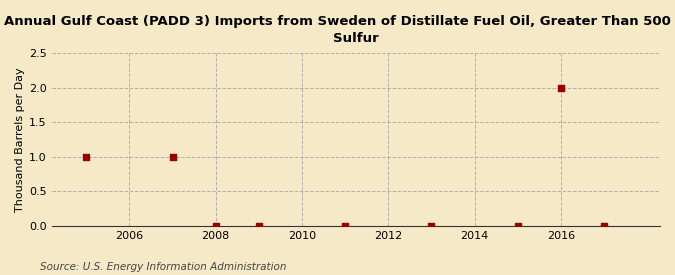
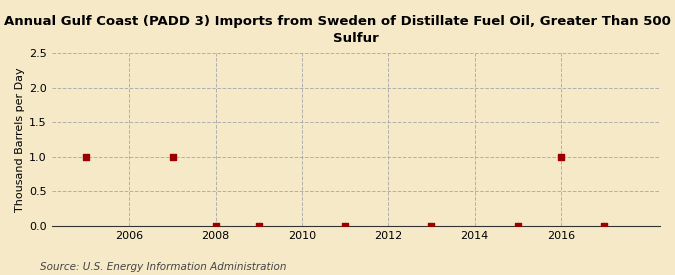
2016: 2 -> 1
